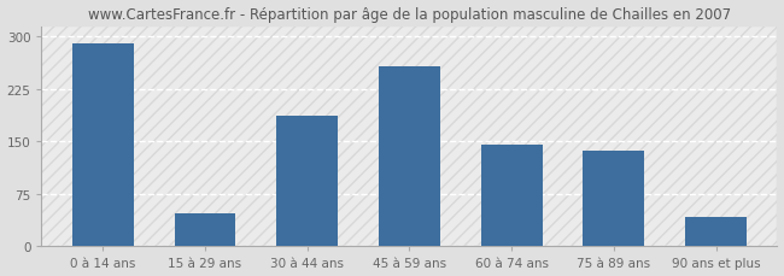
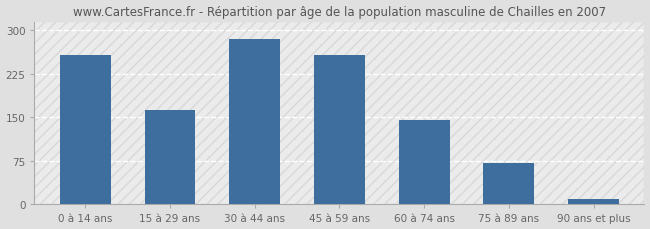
0 à 14 ans: 290 -> 258
15 à 29 ans: 48 -> 163
30 à 44 ans: 186 -> 285
75 à 89 ans: 136 -> 72
90 ans et plus: 42 -> 10
